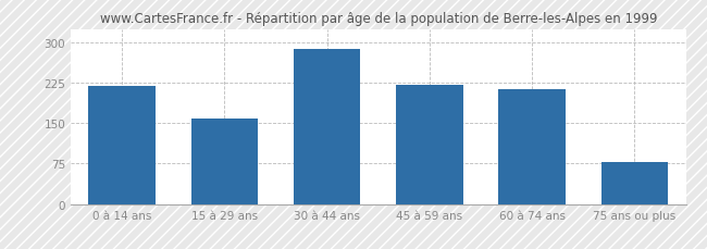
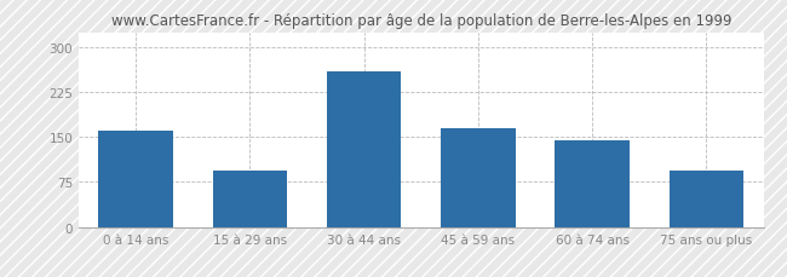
0 à 14 ans: 220 -> 160
15 à 29 ans: 158 -> 95
30 à 44 ans: 288 -> 260
45 à 59 ans: 221 -> 165
60 à 74 ans: 213 -> 145
75 ans ou plus: 78 -> 95
